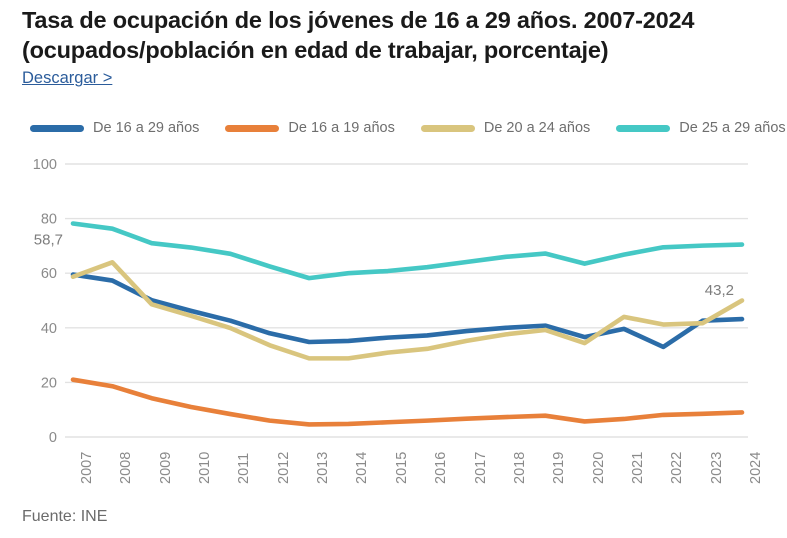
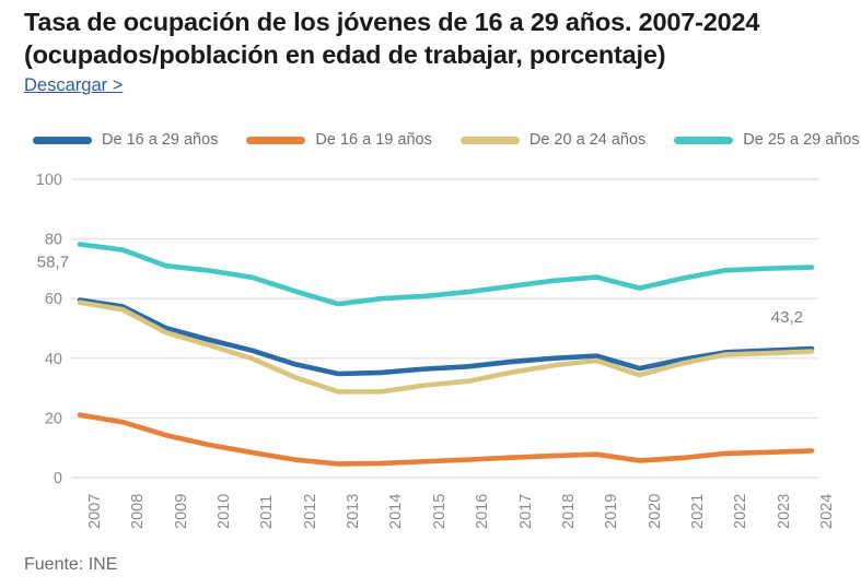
De 20 a 24 años/2008: 64 -> 56
De 20 a 24 años/2021: 44 -> 38
De 16 a 29 años/2022: 33 -> 42
De 20 a 24 años/2024: 50 -> 42
